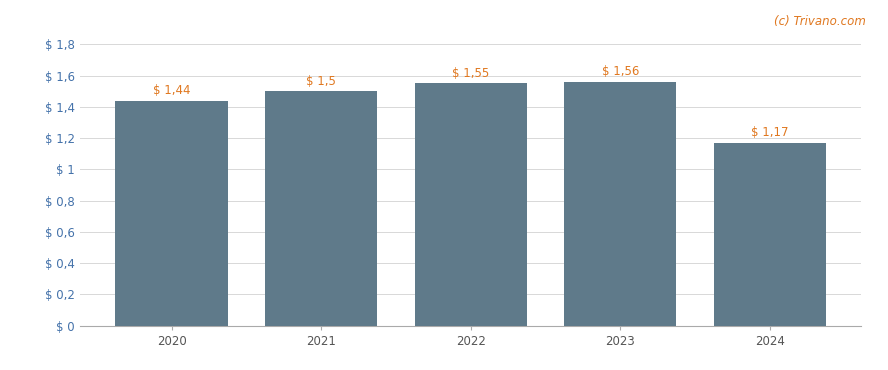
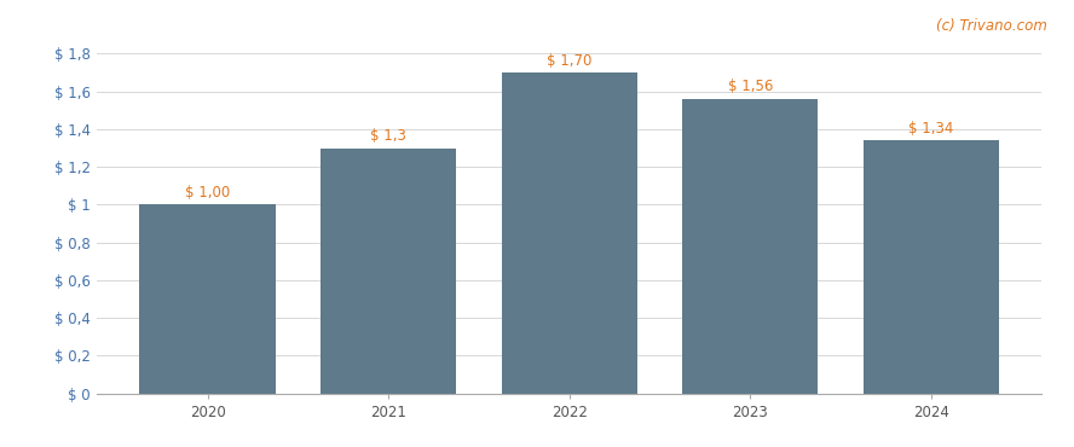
2020: 1,44 -> 1,00
2021: 1,5 -> 1,3
2022: 1,55 -> 1,70
2024: 1,17 -> 1,34
